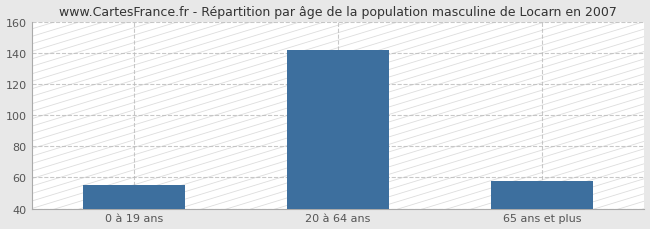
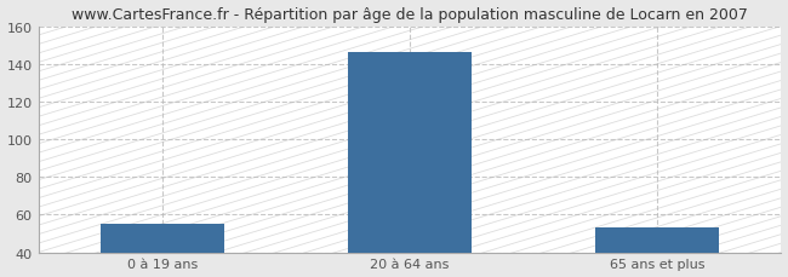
20 à 64 ans: 142 -> 146
65 ans et plus: 58 -> 53
